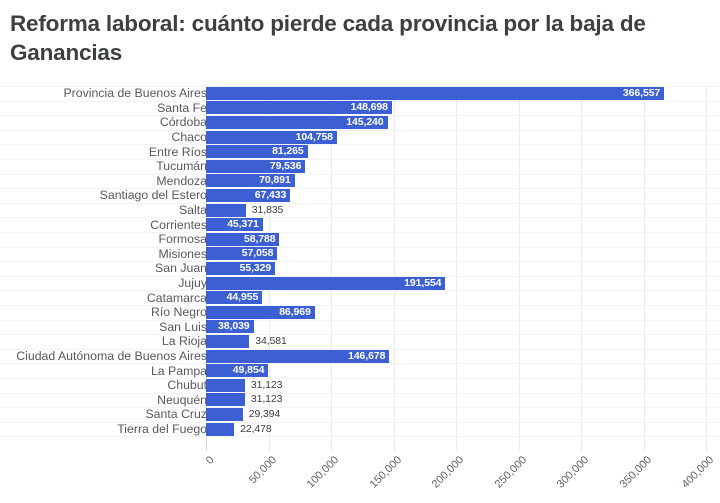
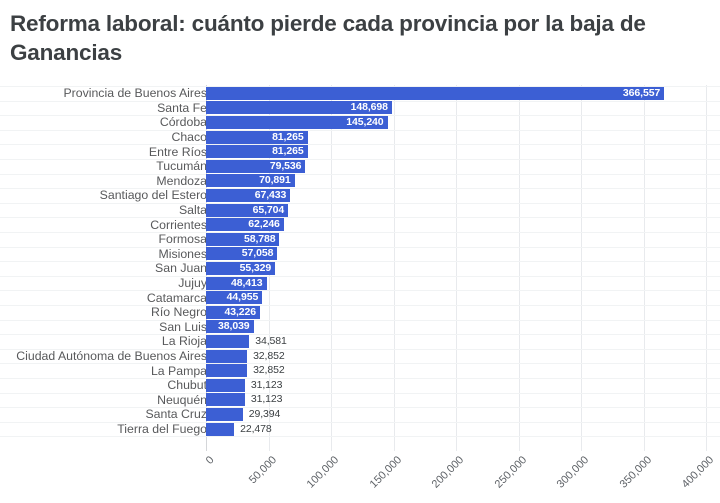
Chaco: 104,758 -> 81,265
Salta: 31,835 -> 65,704
Corrientes: 45,371 -> 62,246
Jujuy: 191,554 -> 48,413
Río Negro: 86,969 -> 43,226
Ciudad Autónoma de Buenos Aires: 146,678 -> 32,852
La Pampa: 49,854 -> 32,852
